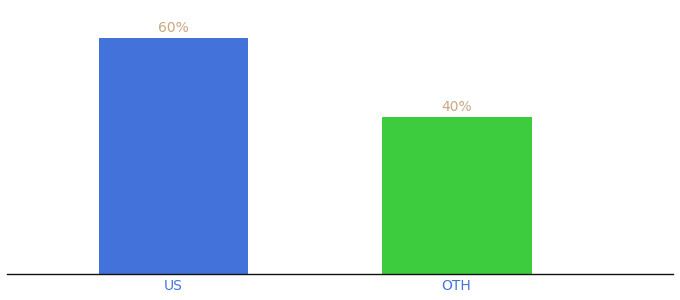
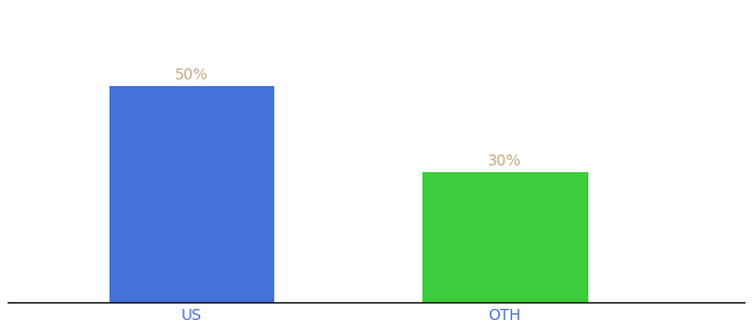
US: 60% -> 50%
OTH: 40% -> 30%
